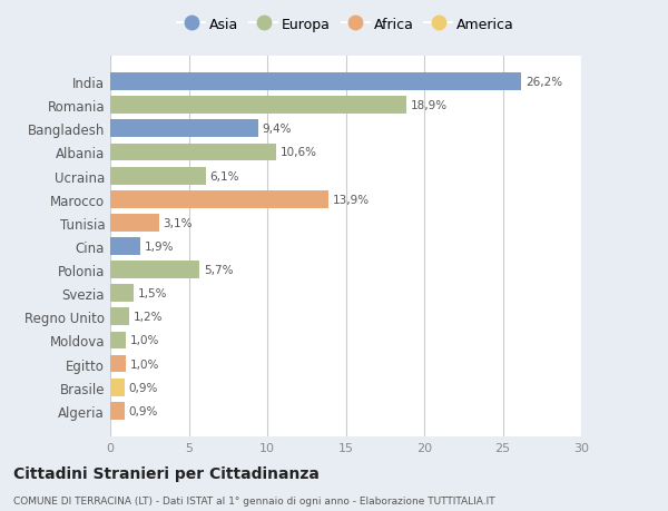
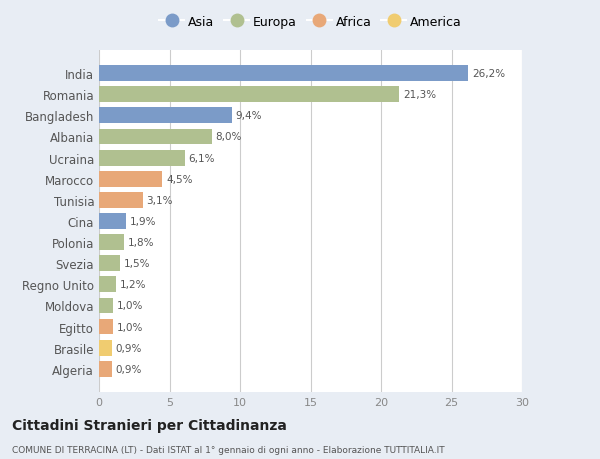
Romania: 18,9% -> 21,3%
Albania: 10,6% -> 8,0%
Marocco: 13,9% -> 4,5%
Polonia: 5,7% -> 1,8%
